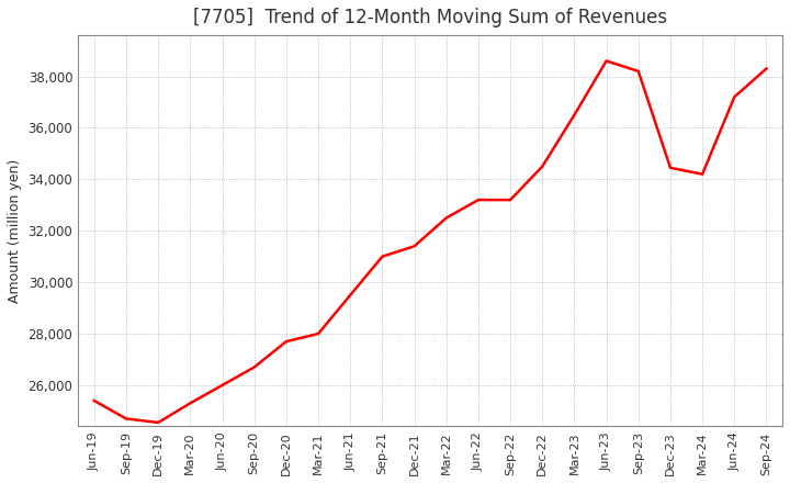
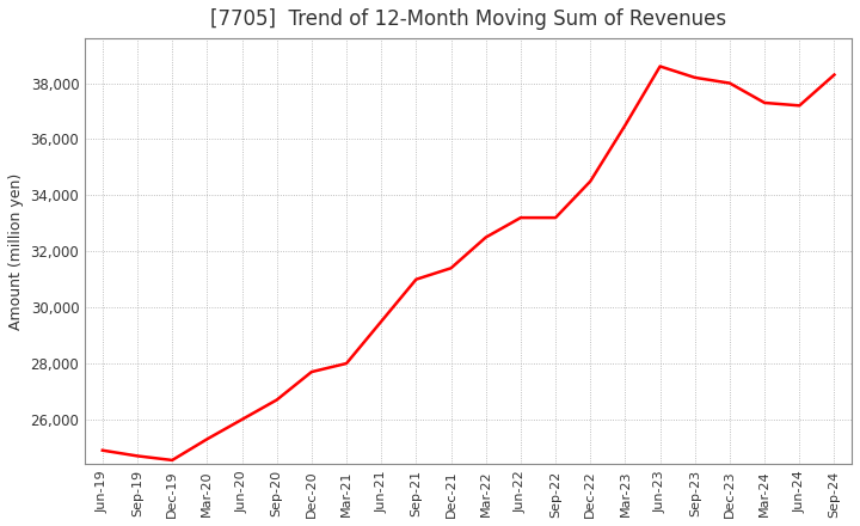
Jun-19: 25,400 -> 24,900
Dec-23: 34,450 -> 38,000
Mar-24: 34,200 -> 37,300
